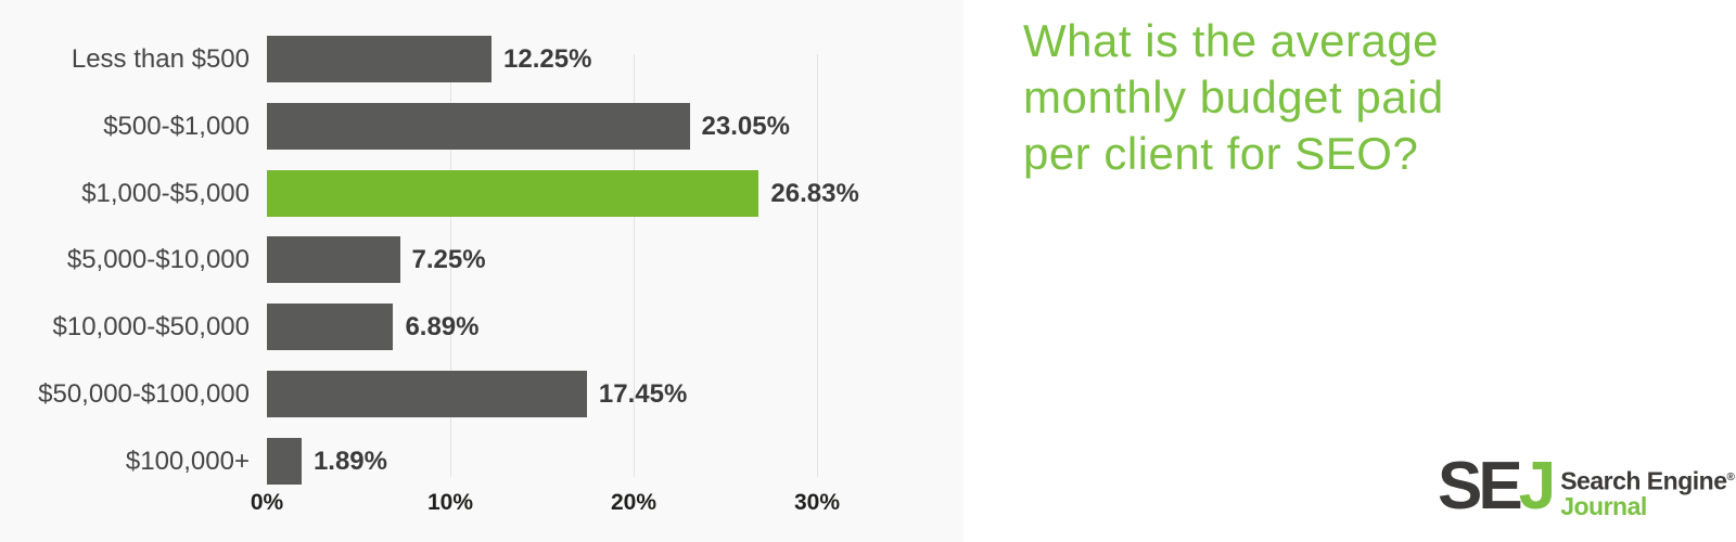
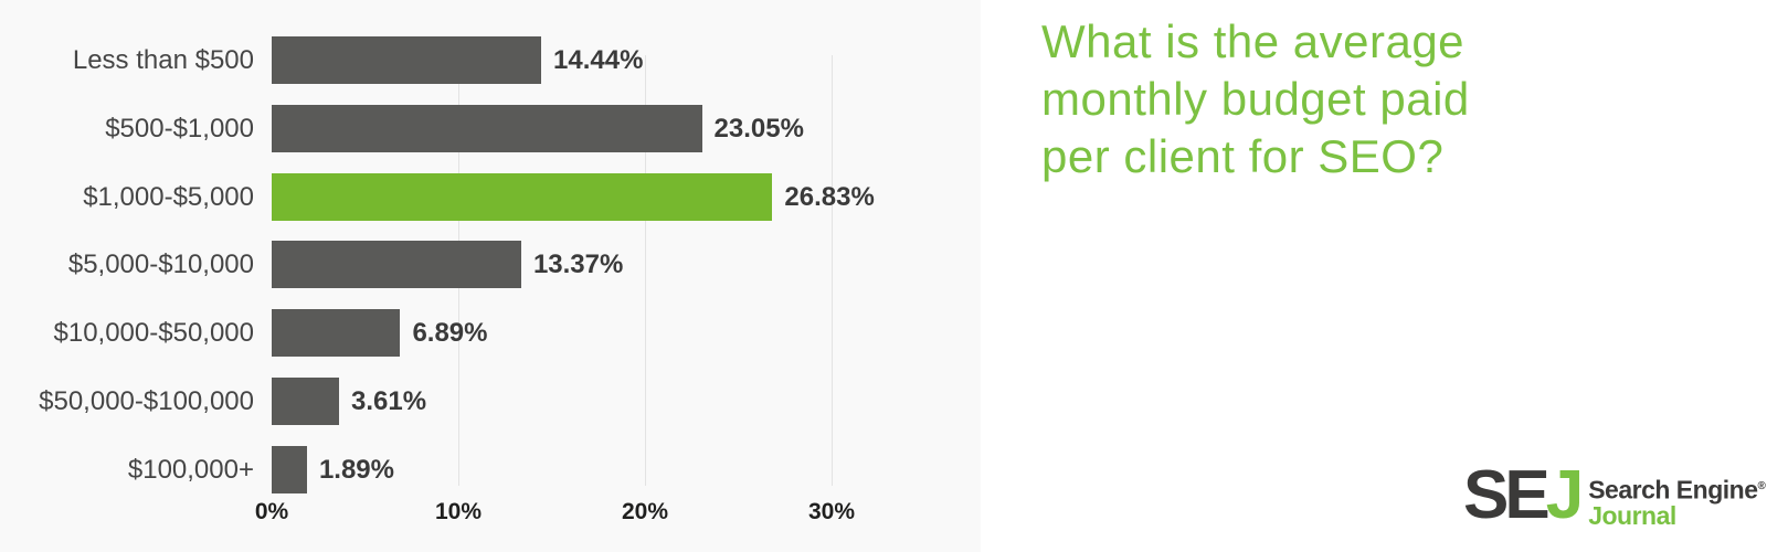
Less than $500: 12.25% -> 14.44%
$5,000-$10,000: 7.25% -> 13.37%
$50,000-$100,000: 17.45% -> 3.61%
